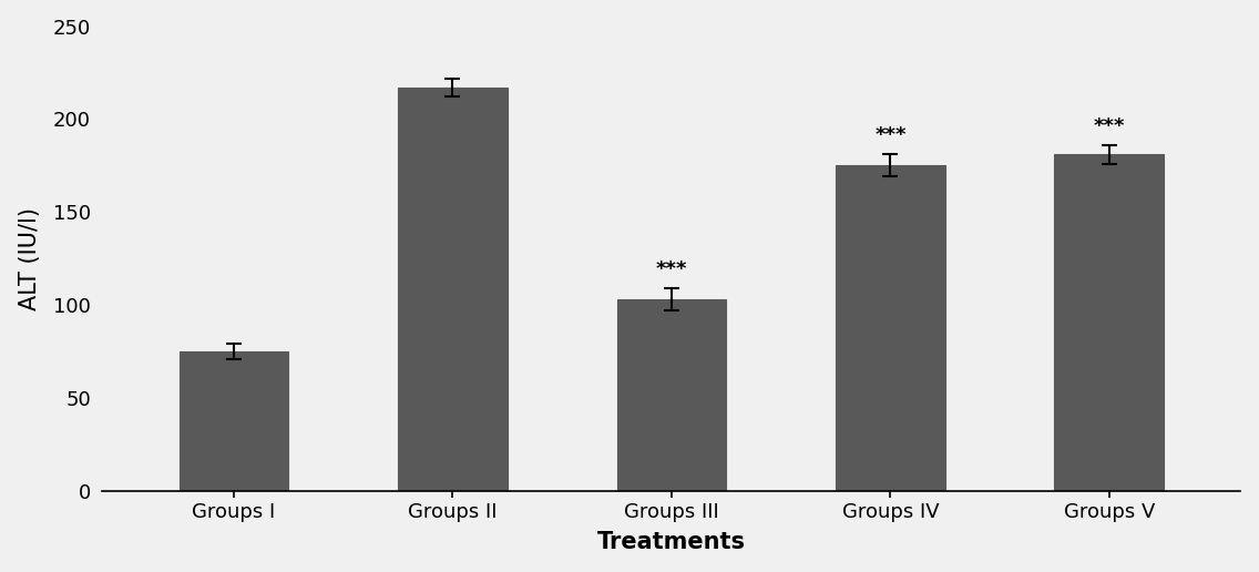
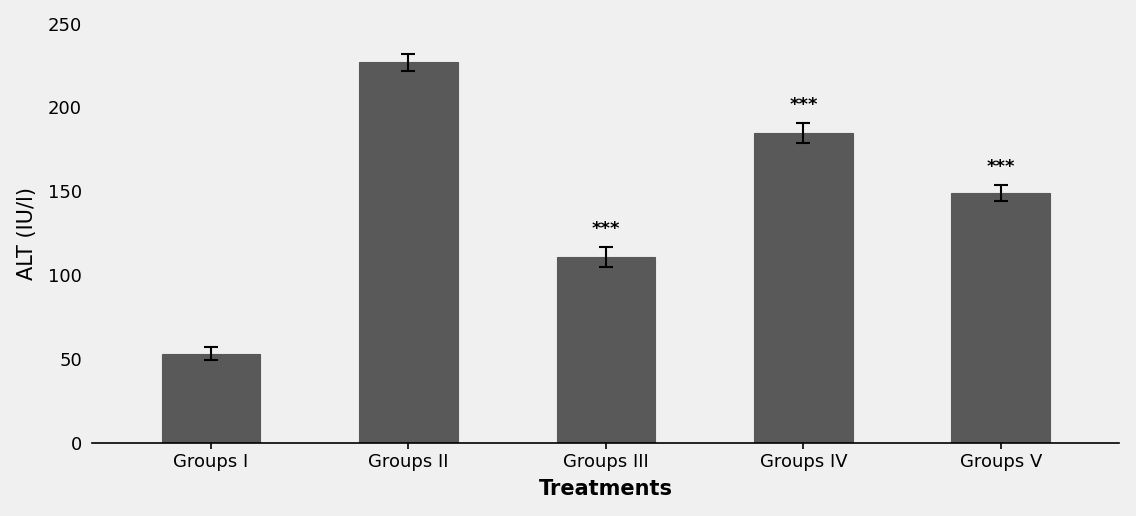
Groups I: 75 -> 53
Groups II: 217 -> 227
Groups III: 103 -> 111
Groups IV: 175 -> 185
Groups V: 181 -> 149
